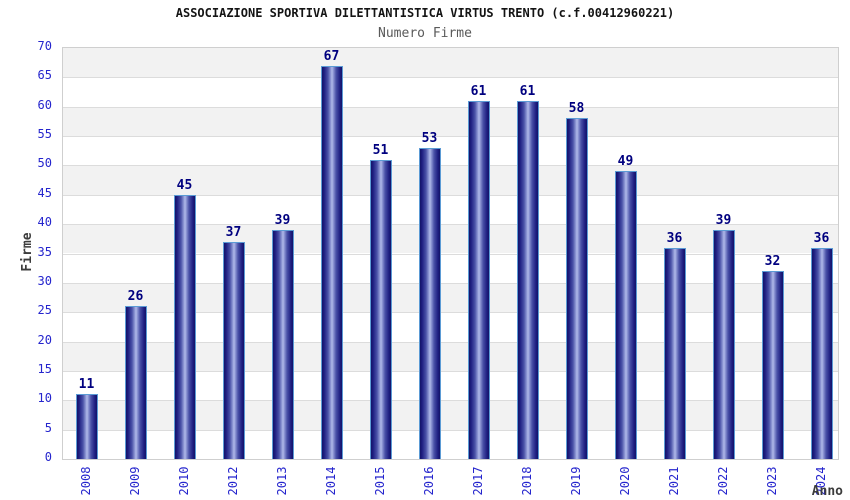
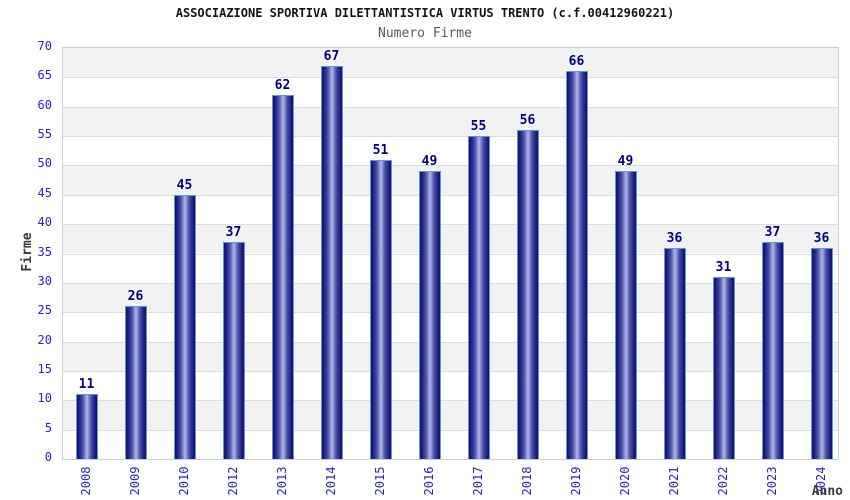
2013: 39 -> 62
2016: 53 -> 49
2017: 61 -> 55
2018: 61 -> 56
2019: 58 -> 66
2022: 39 -> 31
2023: 32 -> 37
